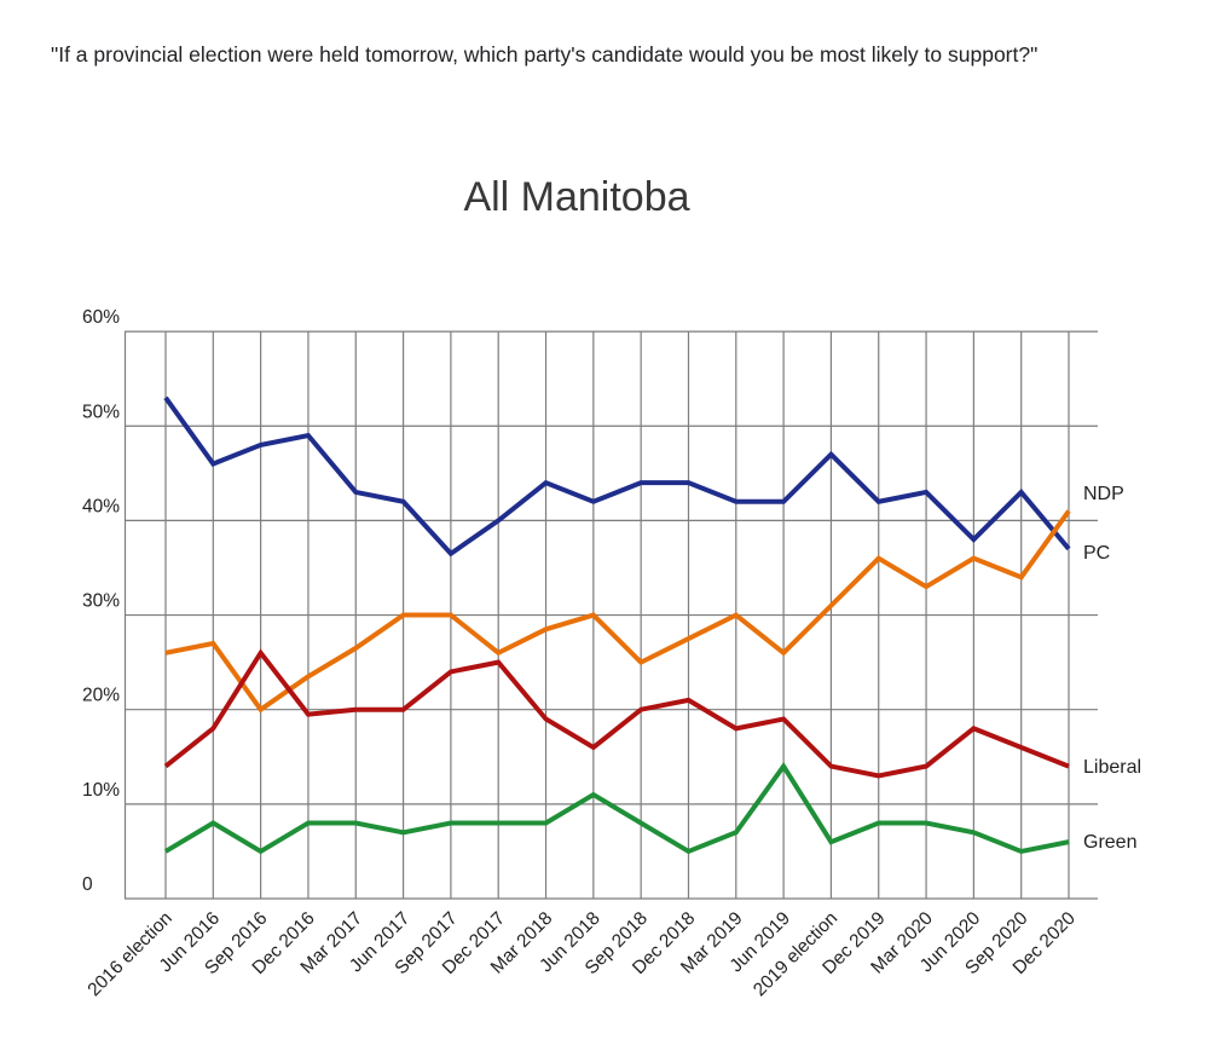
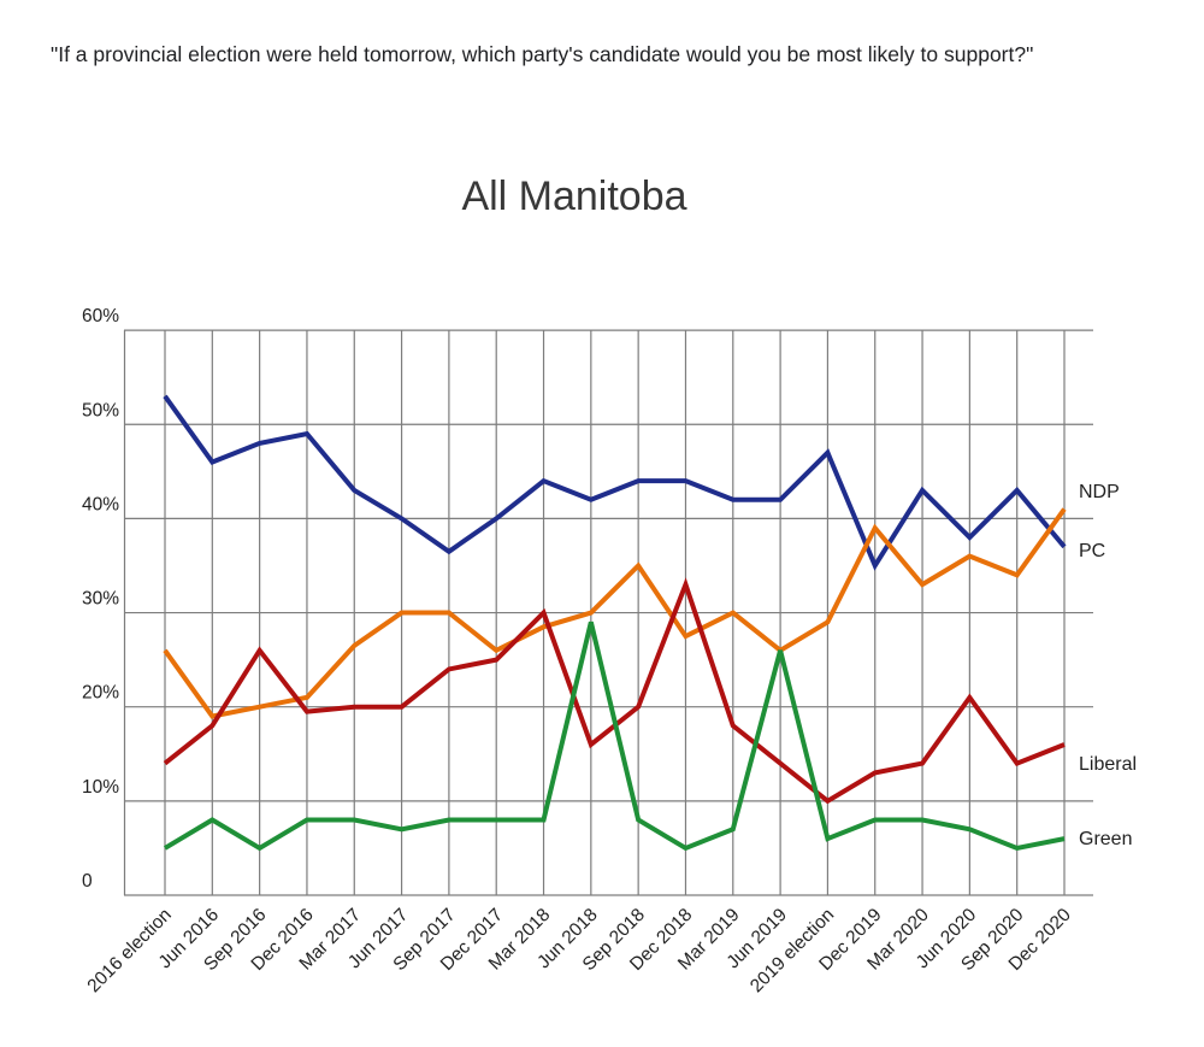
NDP/Jun 2016: 27% -> 19%
NDP/Dec 2016: 24% -> 21%
PC/Jun 2017: 42% -> 40%
Liberal/Mar 2018: 19% -> 30%
Green/Jun 2018: 11% -> 29%
NDP/Sep 2018: 25% -> 35%
Liberal/Dec 2018: 21% -> 33%
Liberal/Jun 2019: 19% -> 14%
Green/Jun 2019: 14% -> 26%
NDP/2019 election: 31% -> 29%
Liberal/2019 election: 14% -> 10%
PC/Dec 2019: 42% -> 35%
NDP/Dec 2019: 36% -> 39%
Liberal/Jun 2020: 18% -> 21%
Liberal/Sep 2020: 16% -> 14%
Liberal/Dec 2020: 14% -> 16%
